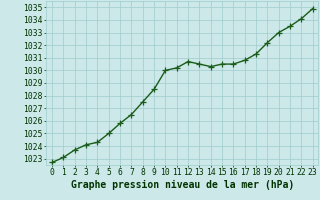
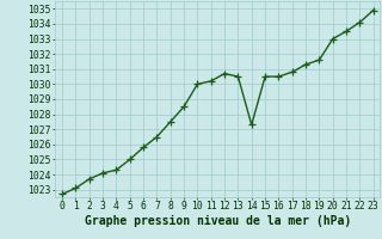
14: 1030.3 -> 1027.3
19: 1032.2 -> 1031.6
